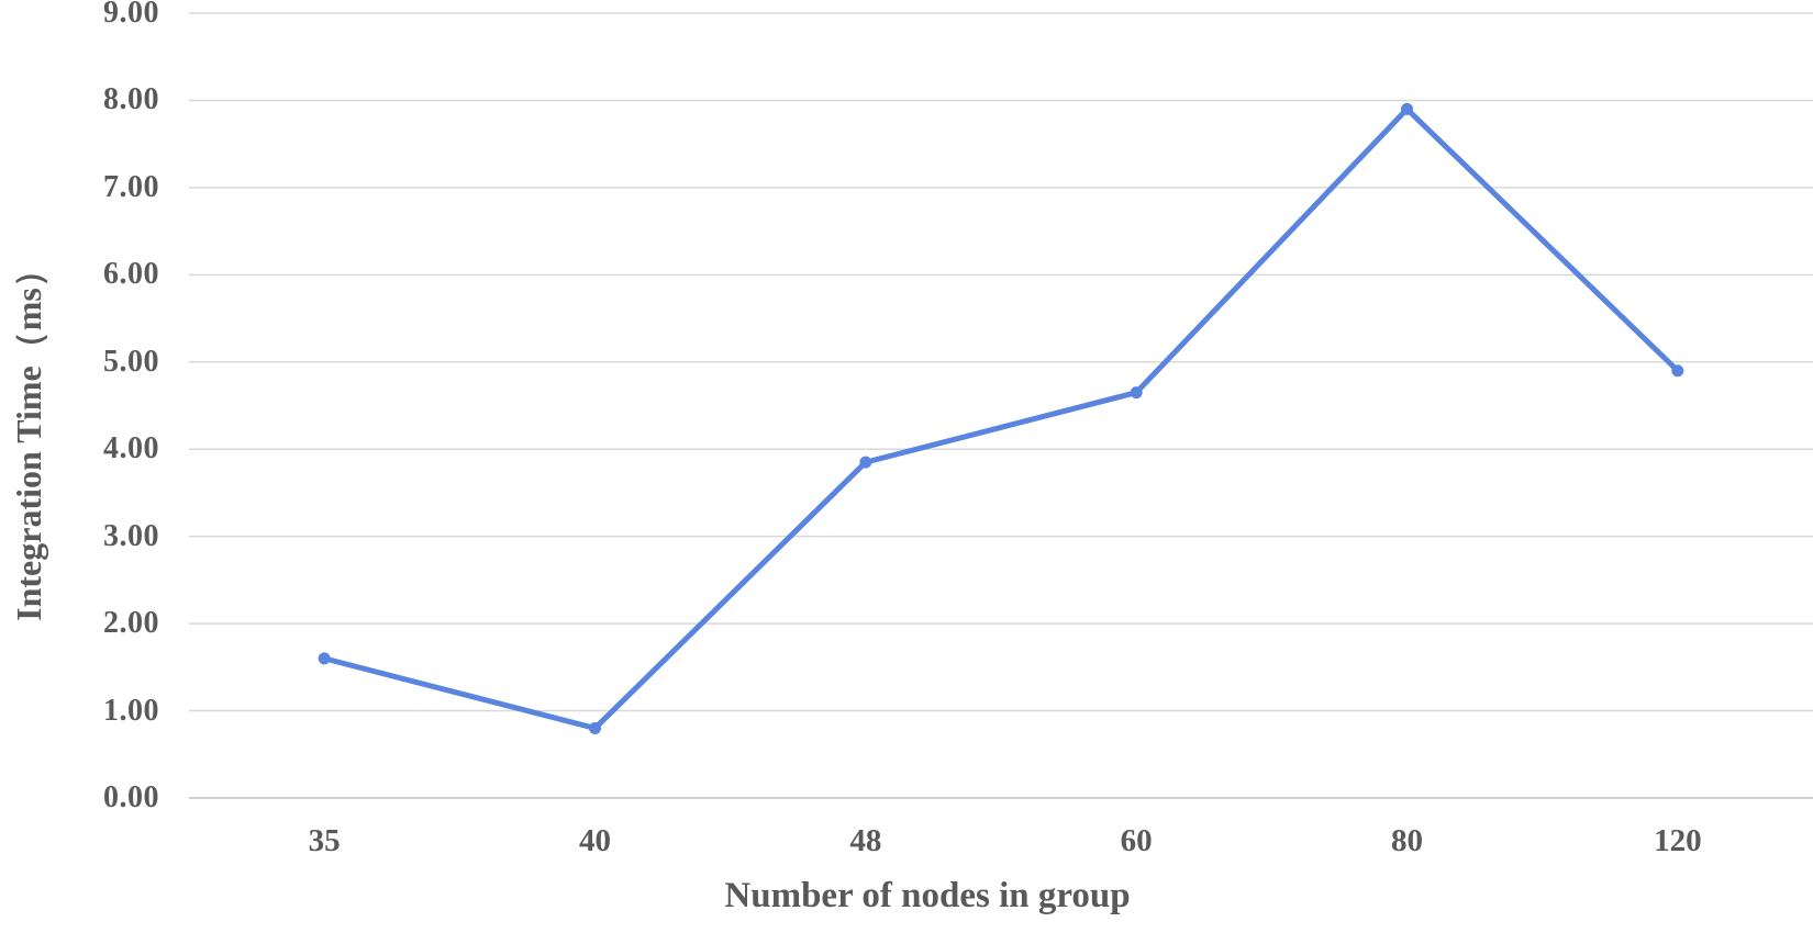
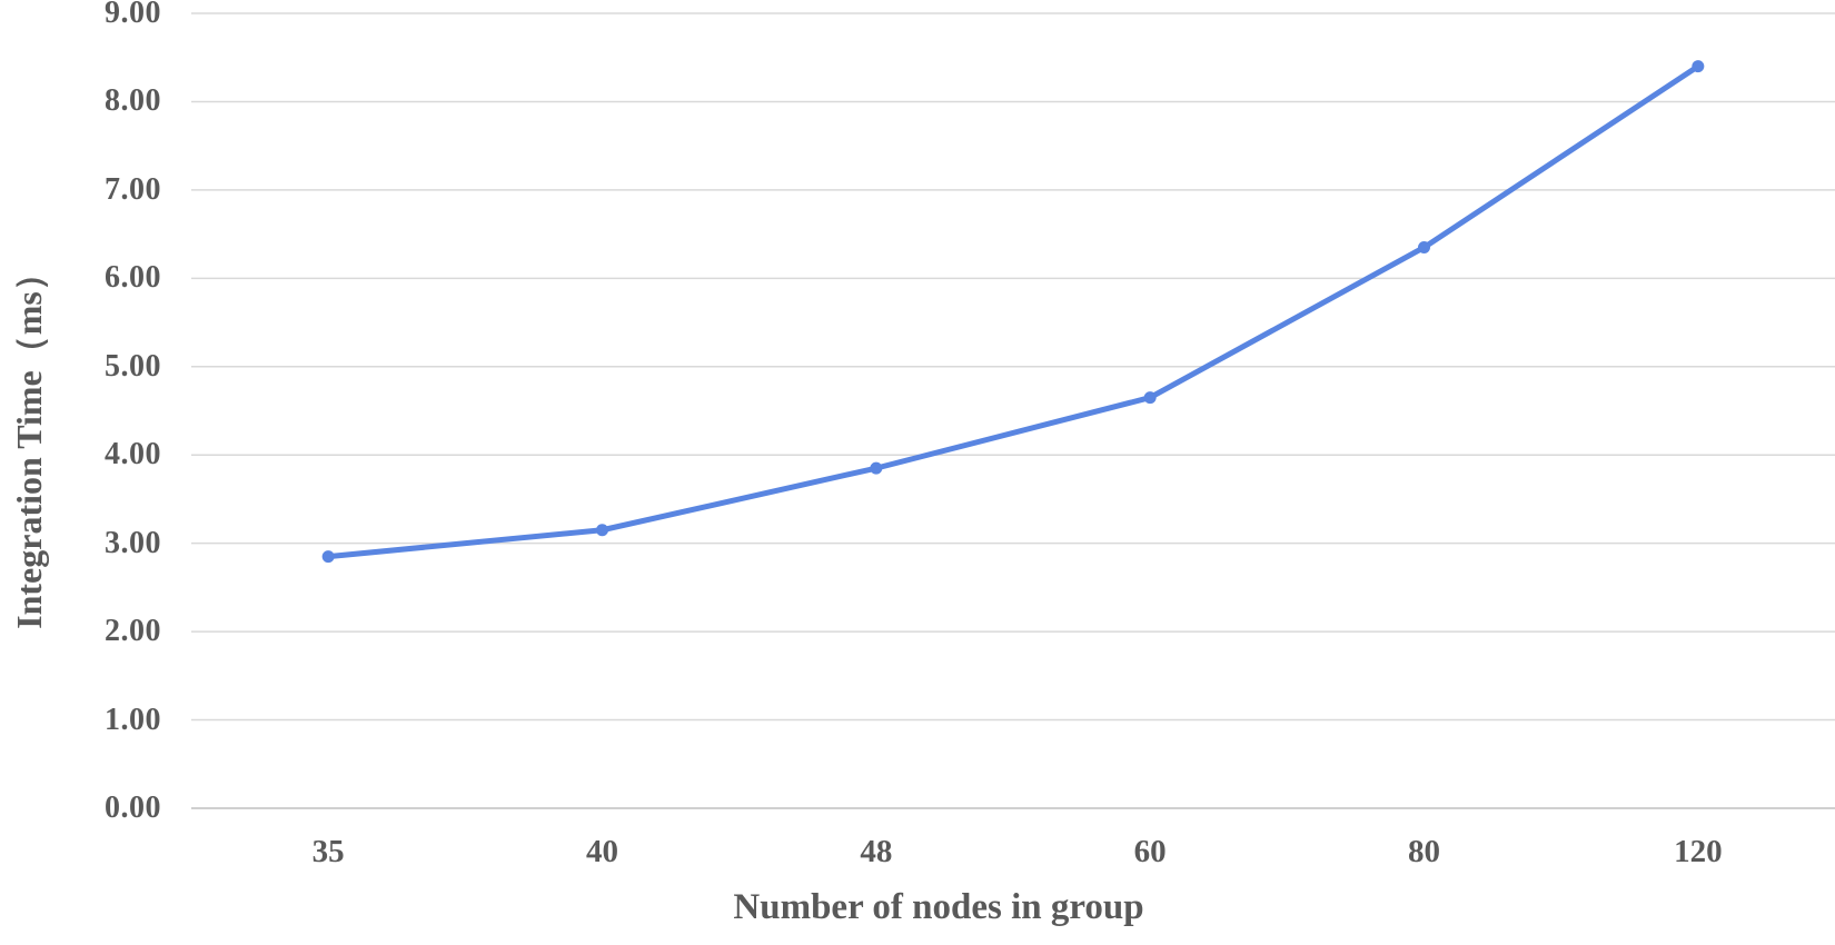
35: 1.6 -> 2.9
40: 0.8 -> 3.1
80: 7.9 -> 6.3
120: 4.9 -> 8.4
